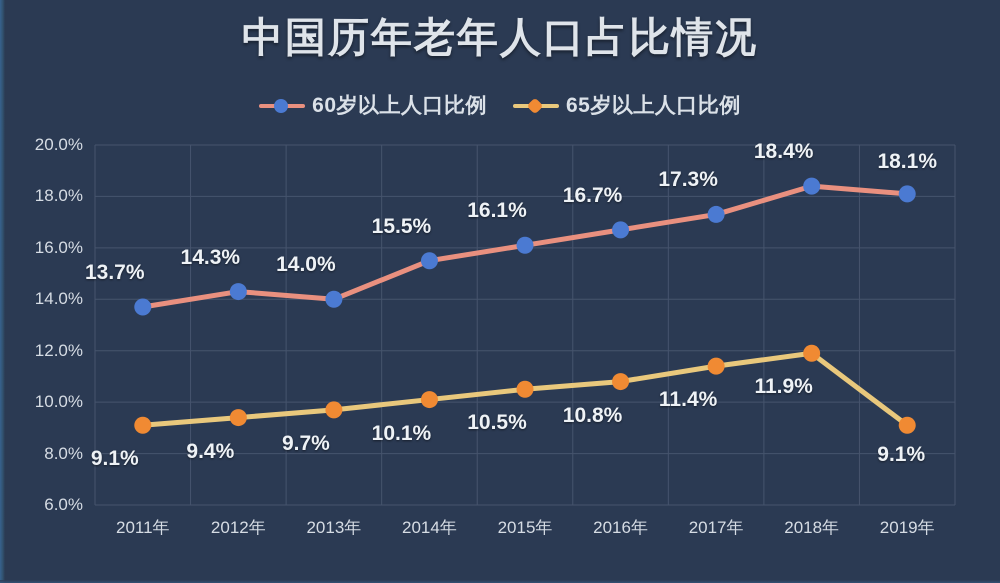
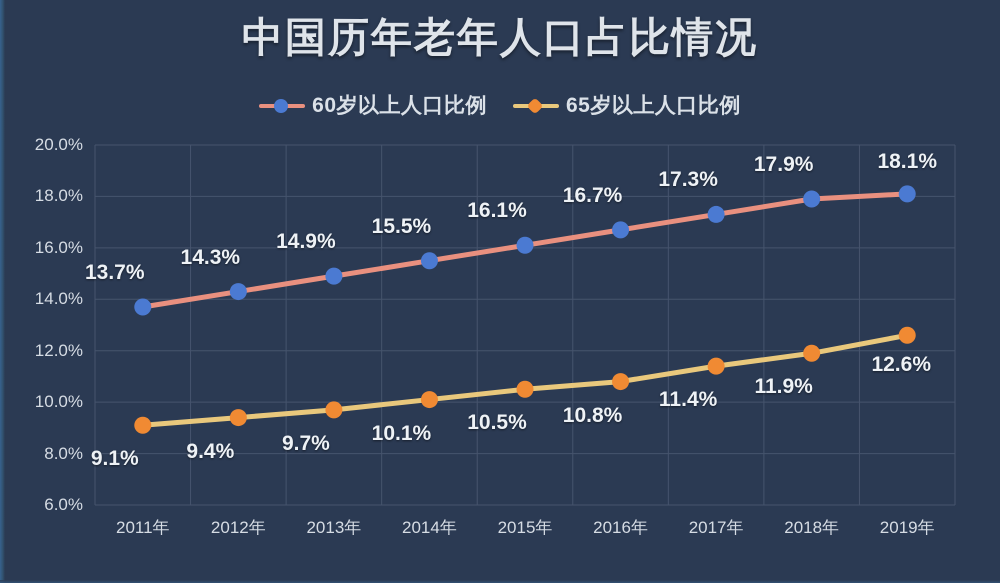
60岁以上人口比例/2013年: 14.0% -> 14.9%
60岁以上人口比例/2018年: 18.4% -> 17.9%
65岁以上人口比例/2019年: 9.1% -> 12.6%
